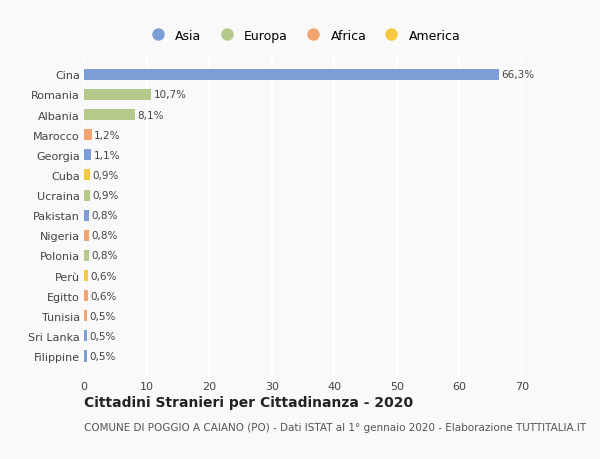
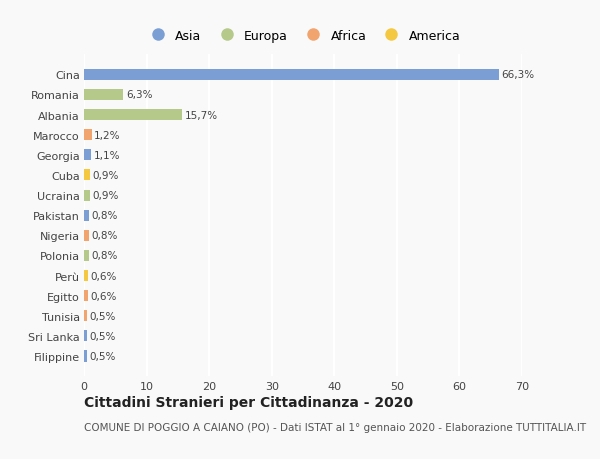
Romania: 10,7% -> 6,3%
Albania: 8,1% -> 15,7%
